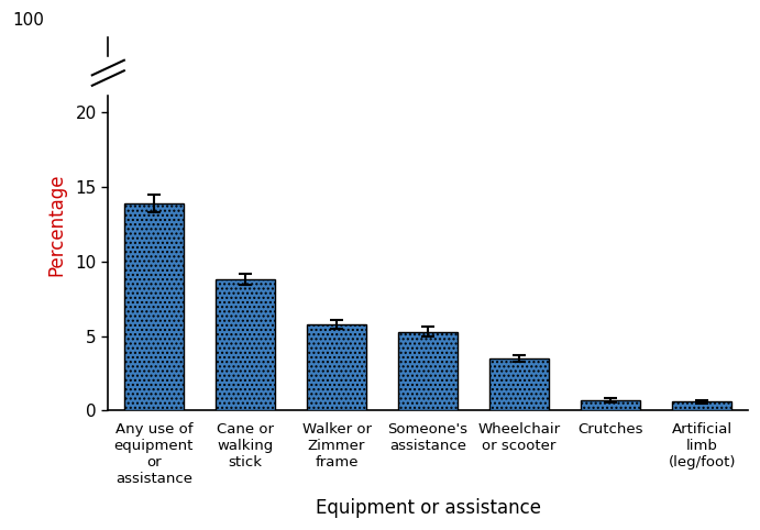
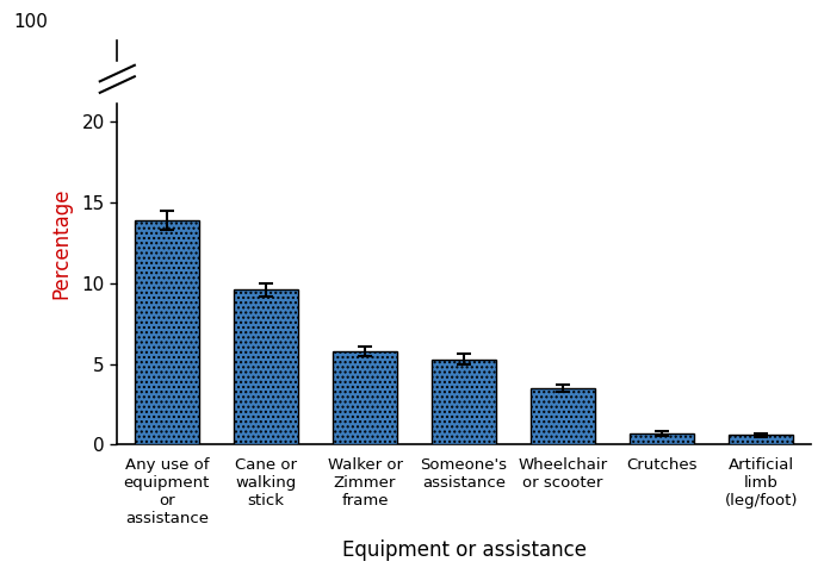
Cane or walking stick: 8.8 -> 9.6
